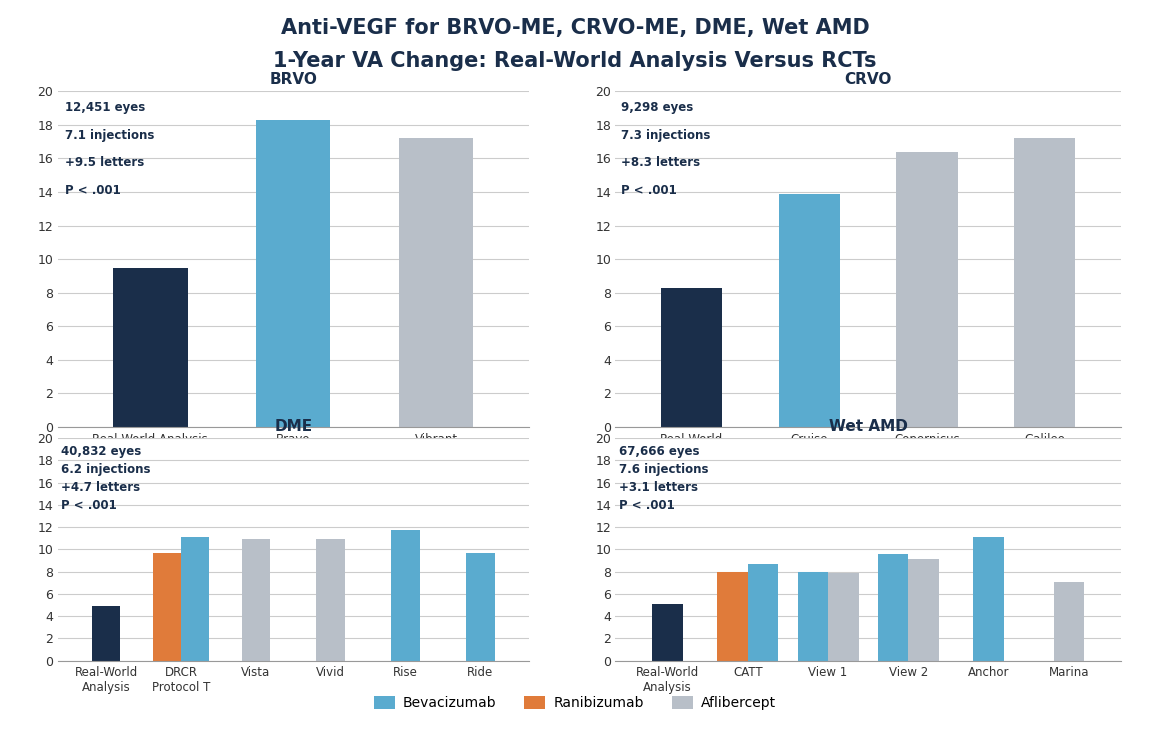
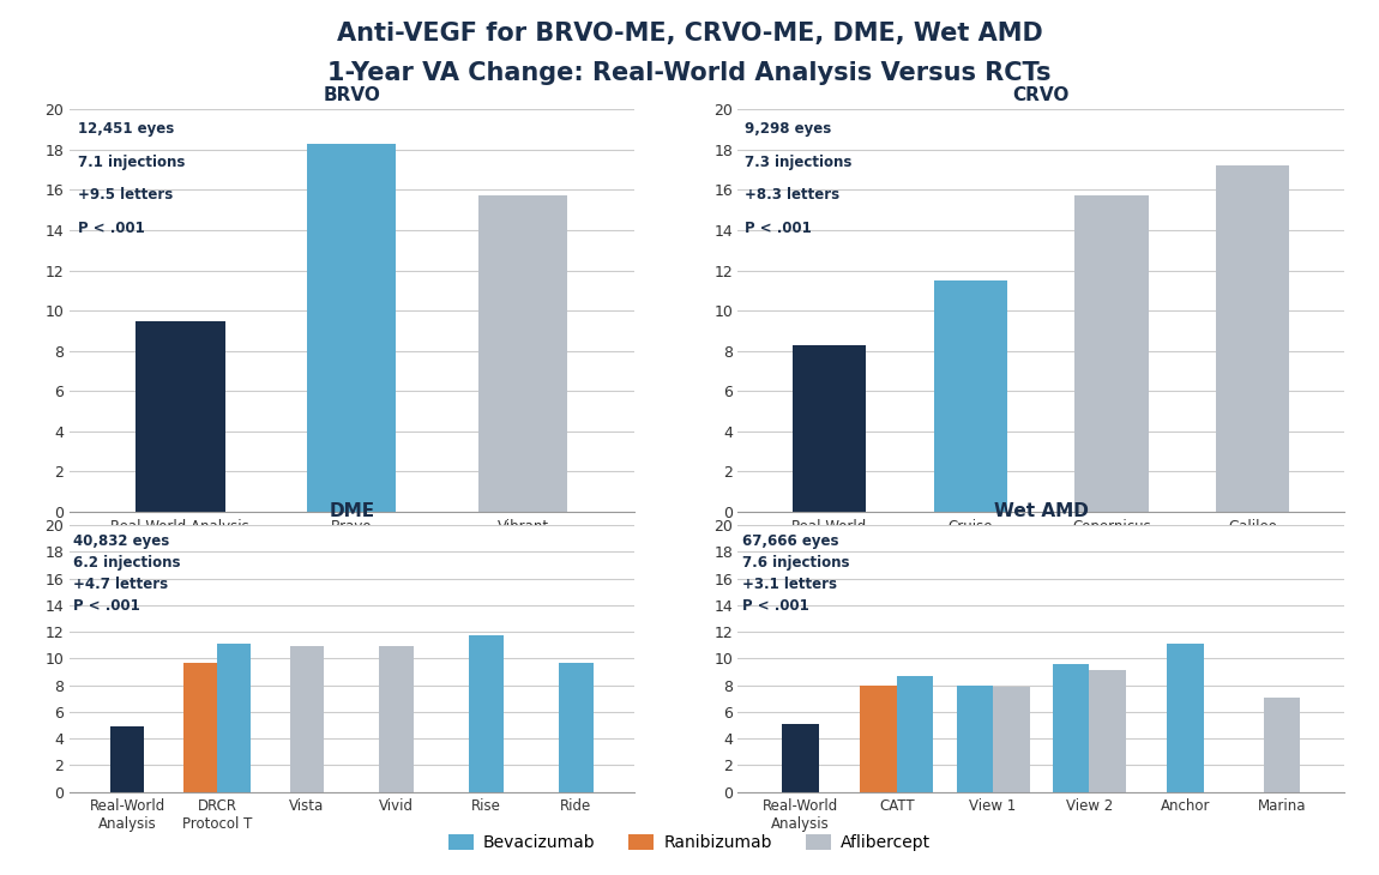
BRVO/Vibrant: 17.2 -> 15.7
CRVO/Cruise: 13.9 -> 11.5
CRVO/Copernicus: 16.4 -> 15.7
